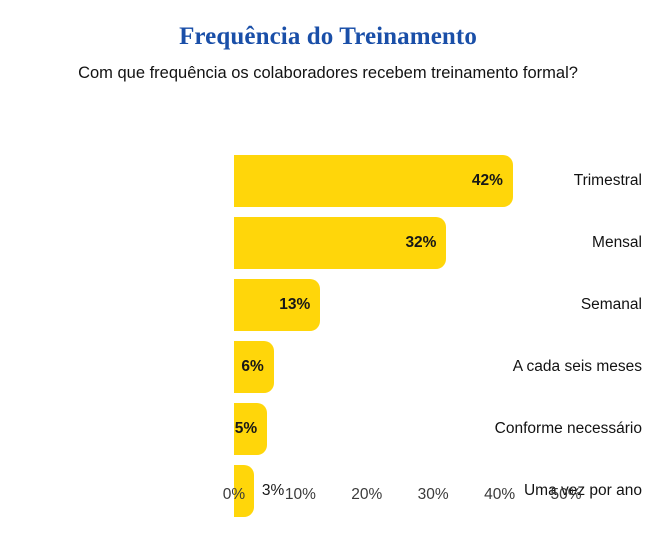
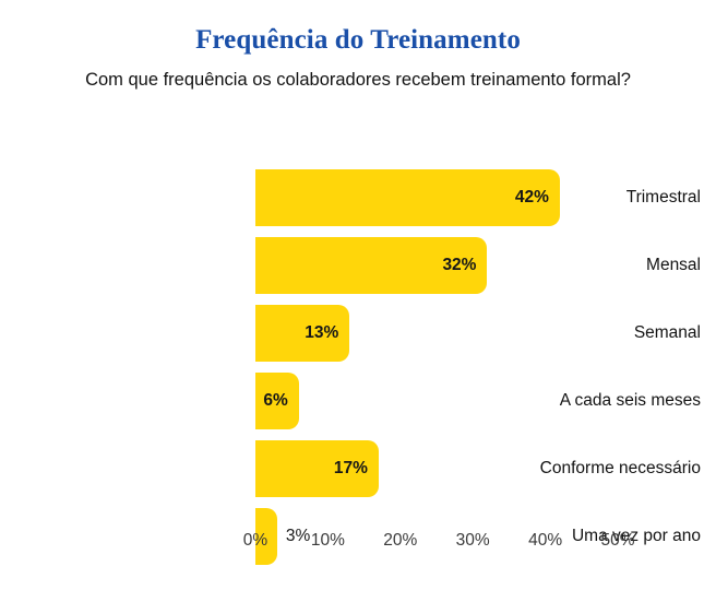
Conforme necessário: 5% -> 17%
